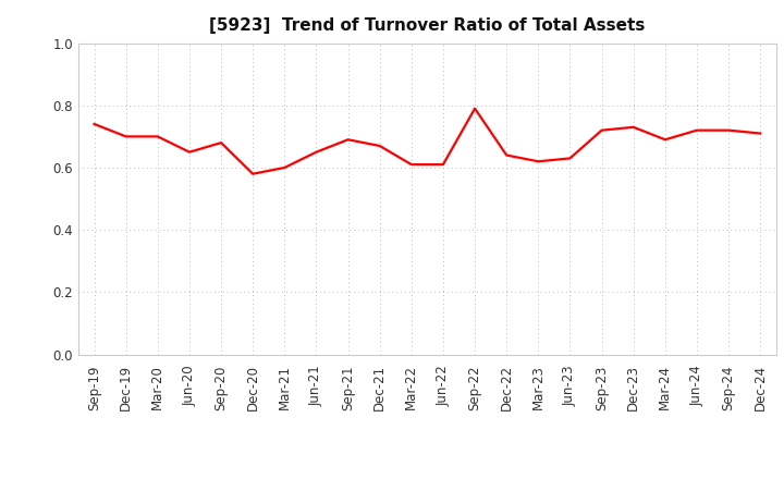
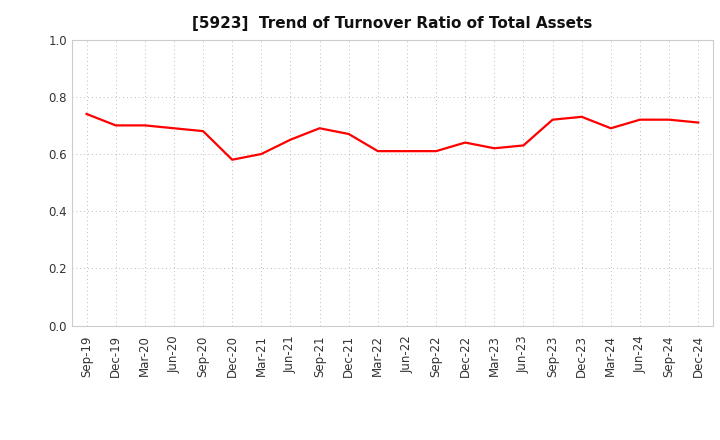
Jun-20: 0.65 -> 0.69
Sep-22: 0.79 -> 0.61
